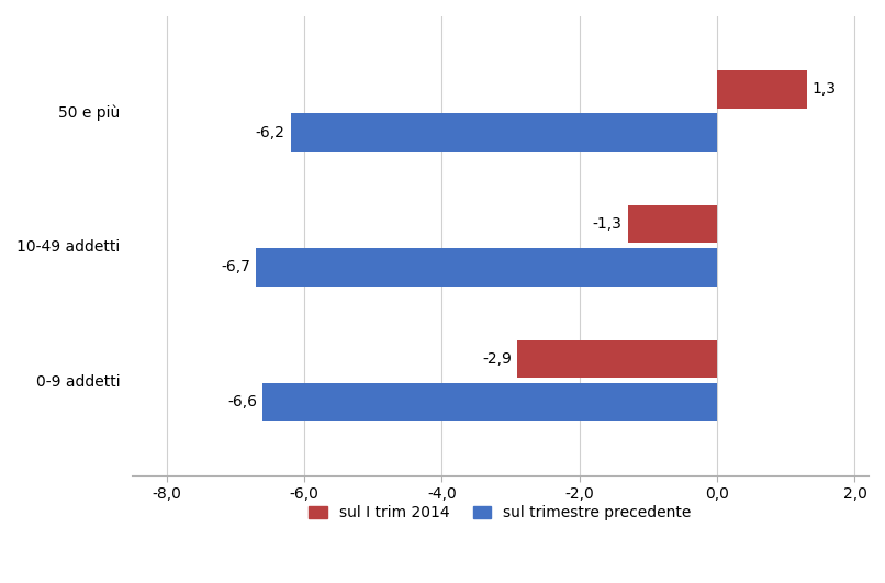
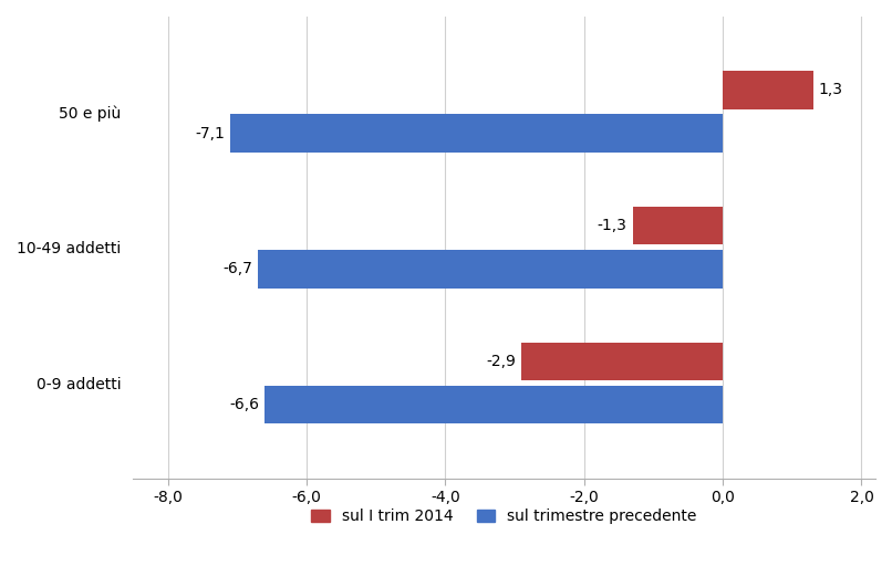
sul trimestre precedente/50 e più: -6,2 -> -7,1
